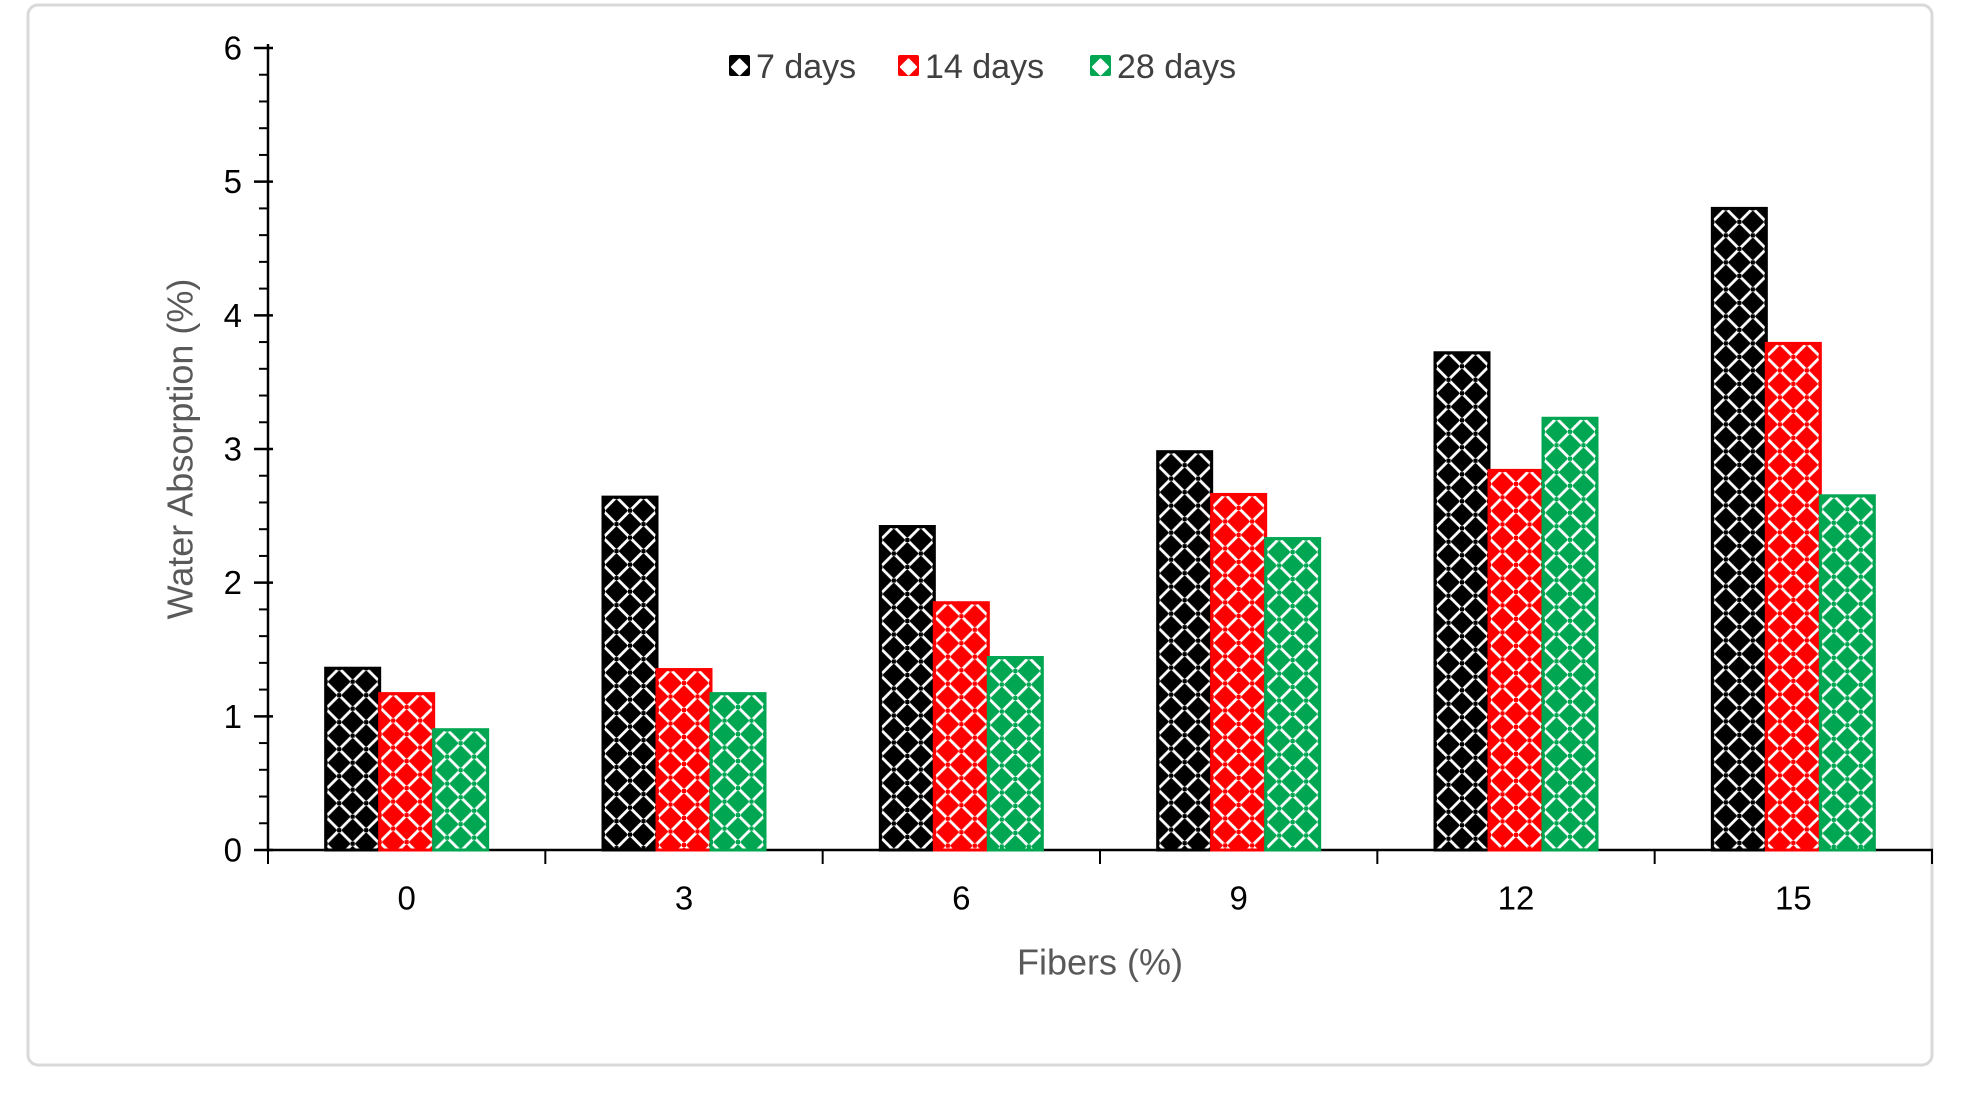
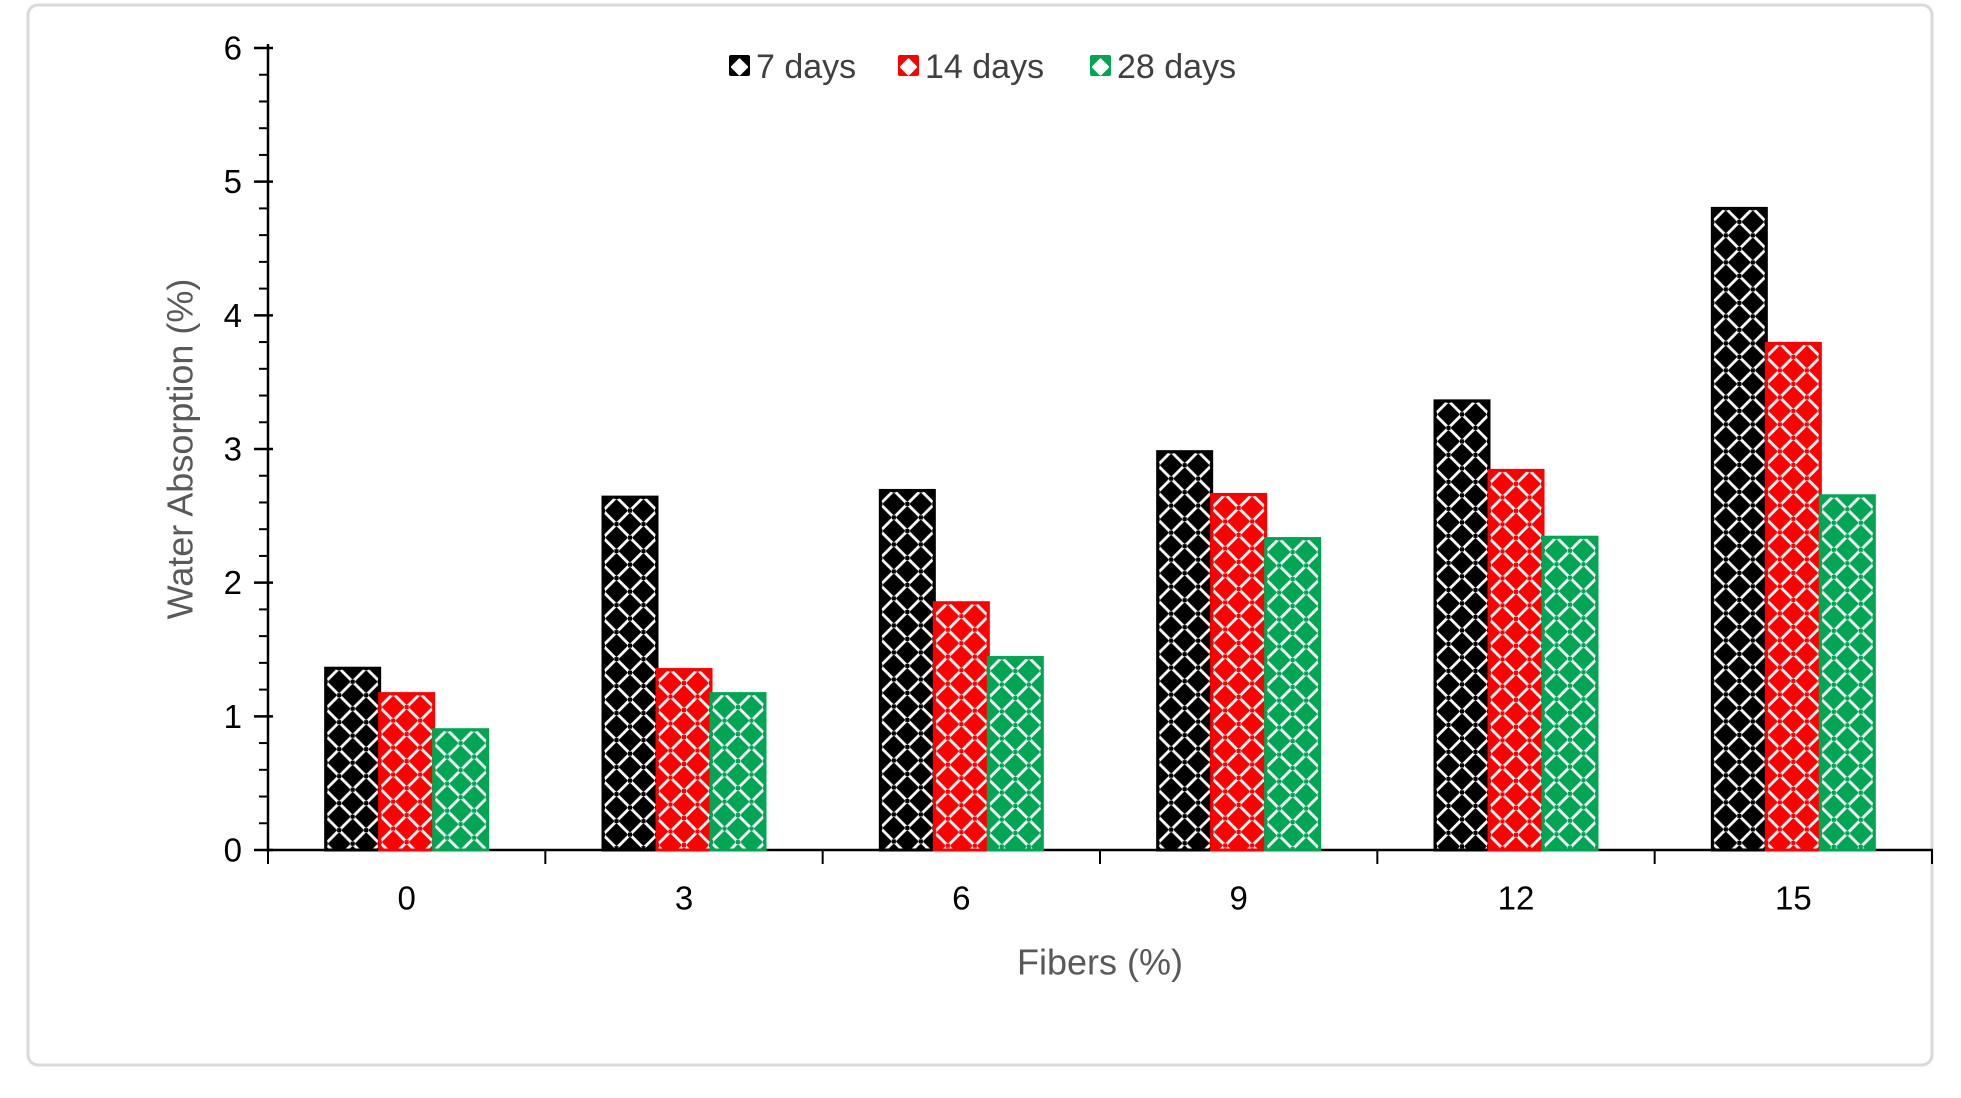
7 days/6: 2.42 -> 2.69
7 days/12: 3.72 -> 3.36
28 days/12: 3.23 -> 2.34
